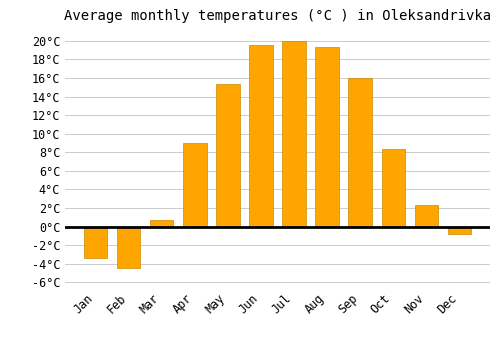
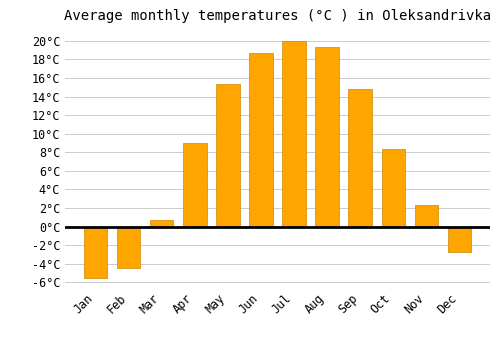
Jan: -3.4°C -> -5.5°C
Jun: 19.6°C -> 18.7°C
Sep: 16.0°C -> 14.8°C
Dec: -0.8°C -> -2.7°C
